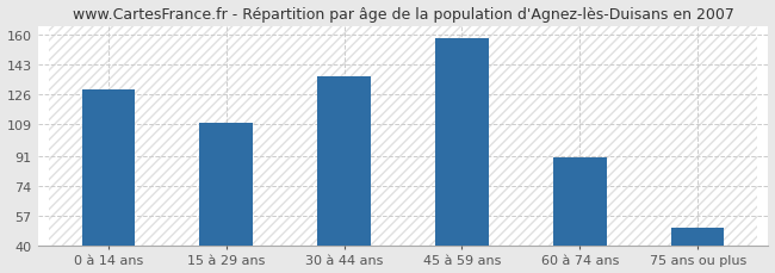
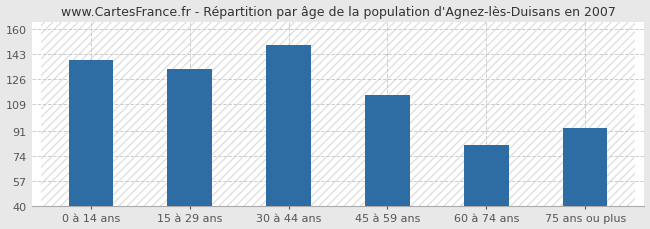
0 à 14 ans: 129 -> 139
15 à 29 ans: 110 -> 133
30 à 44 ans: 136 -> 149
45 à 59 ans: 158 -> 115
60 à 74 ans: 90 -> 81
75 ans ou plus: 50 -> 93
